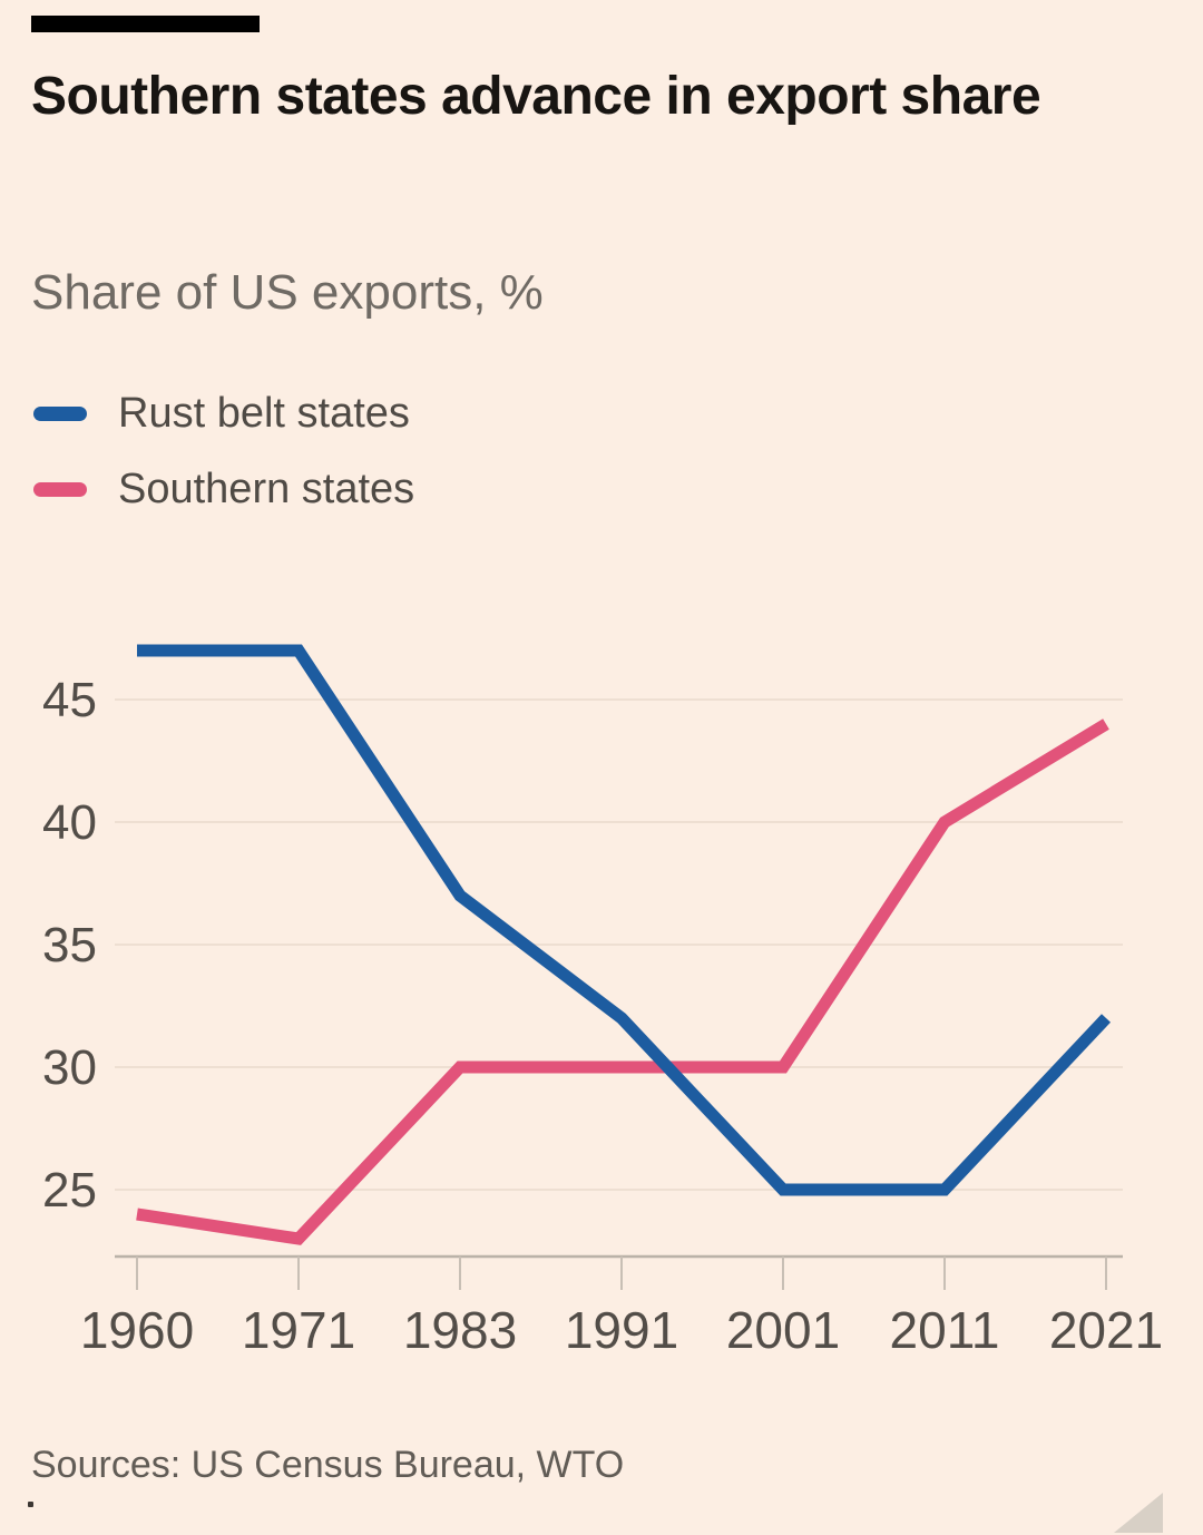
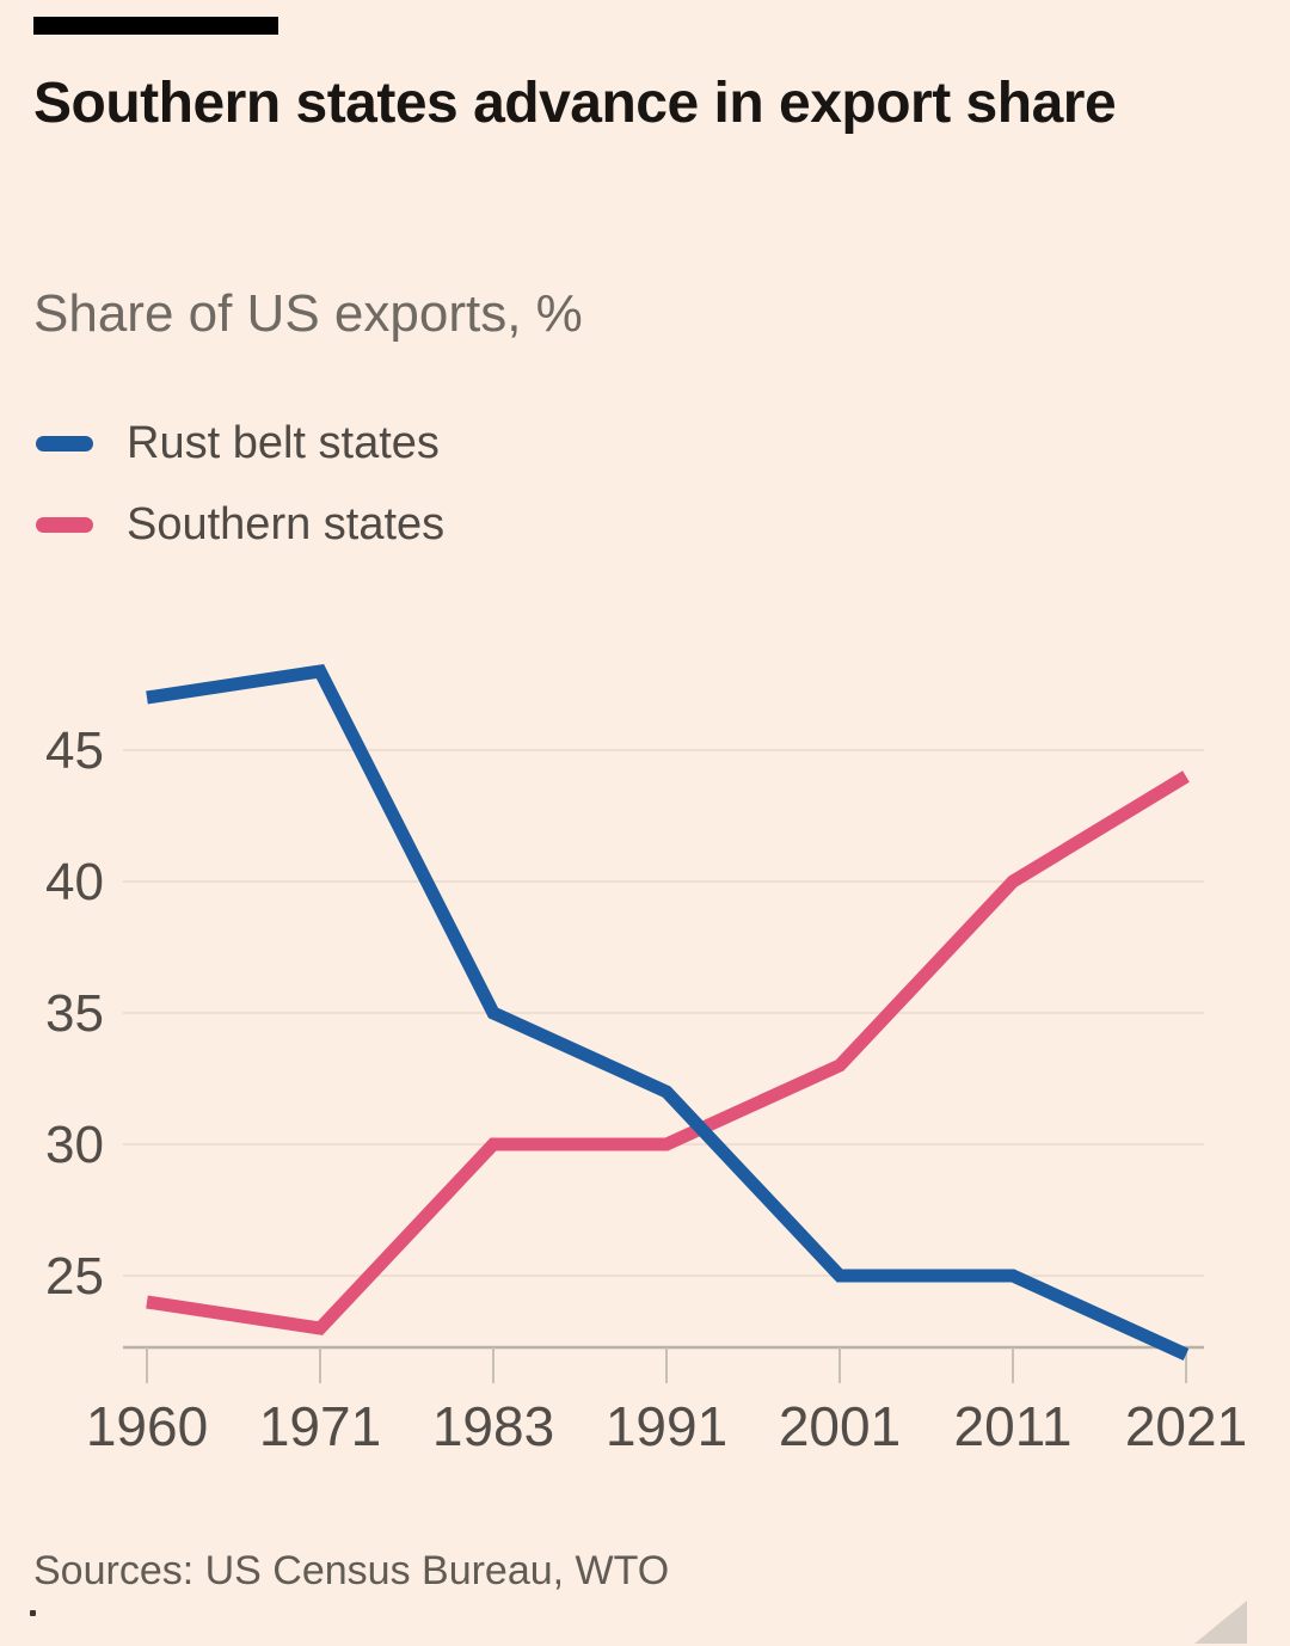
Rust belt states/1971: 47 -> 48
Rust belt states/1983: 37 -> 35
Southern states/2001: 30 -> 33
Rust belt states/2021: 32 -> 22
